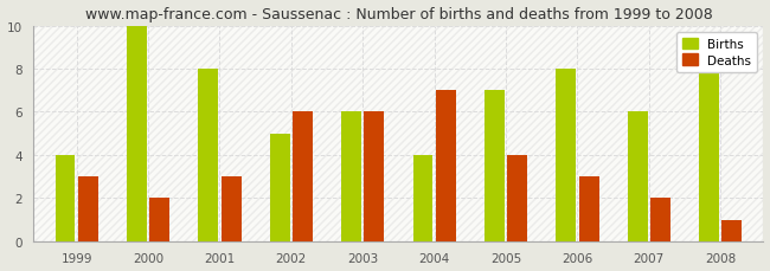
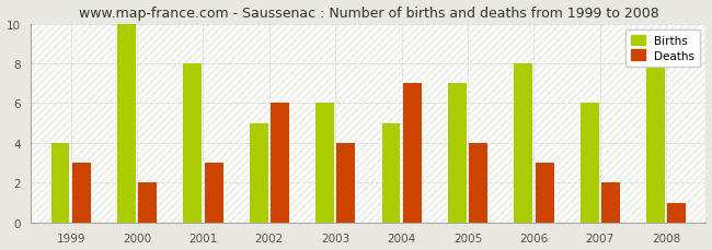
Deaths/2003: 6 -> 4
Births/2004: 4 -> 5
